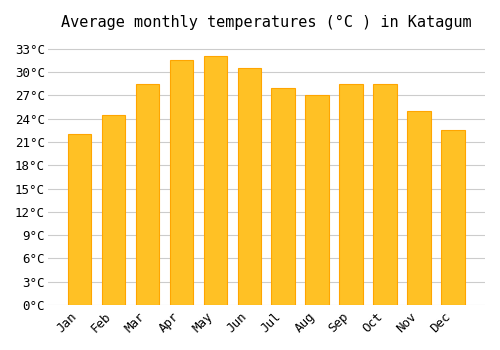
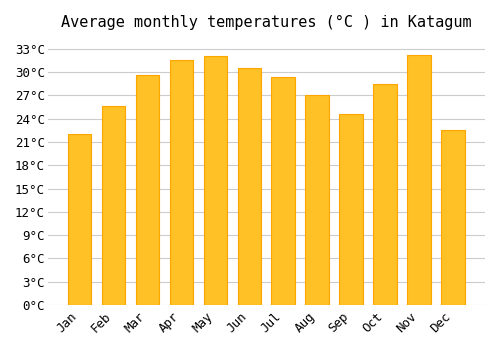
Feb: 24.5°C -> 25.6°C
Mar: 28.5°C -> 29.6°C
Jul: 28.0°C -> 29.4°C
Sep: 28.5°C -> 24.6°C
Nov: 25.0°C -> 32.2°C
